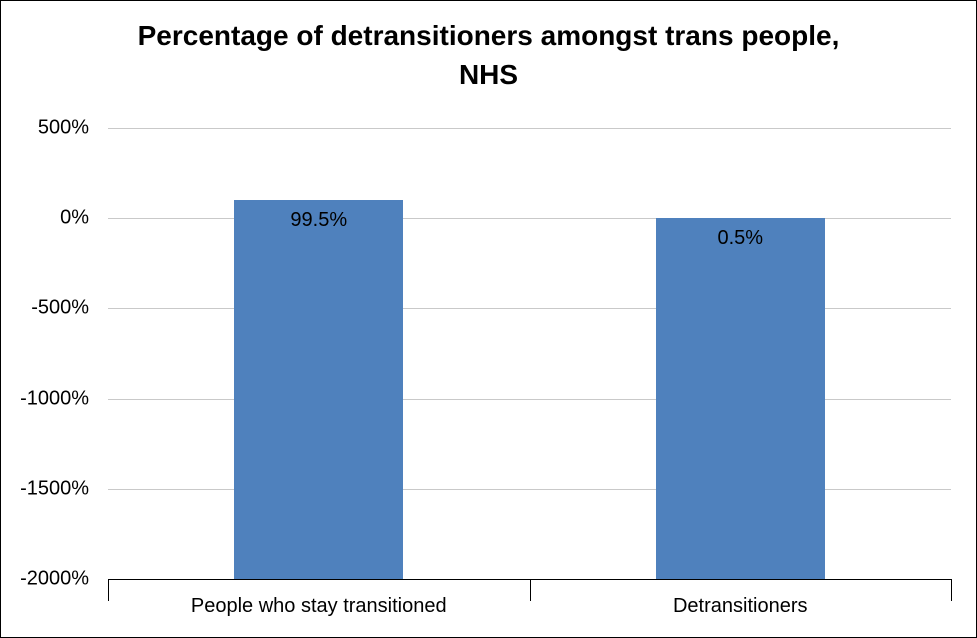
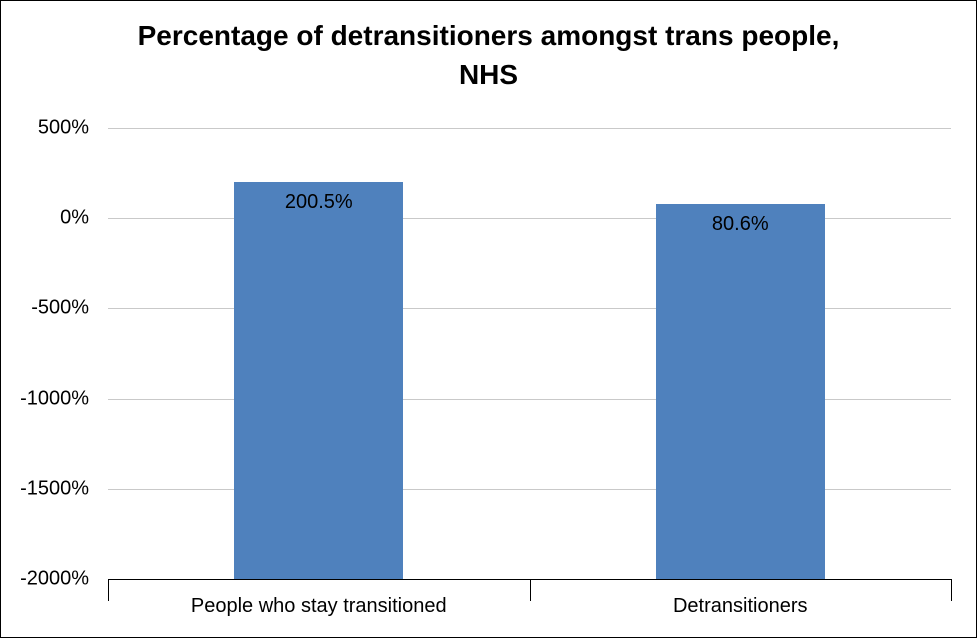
People who stay transitioned: 99.5% -> 200.5%
Detransitioners: 0.5% -> 80.6%
